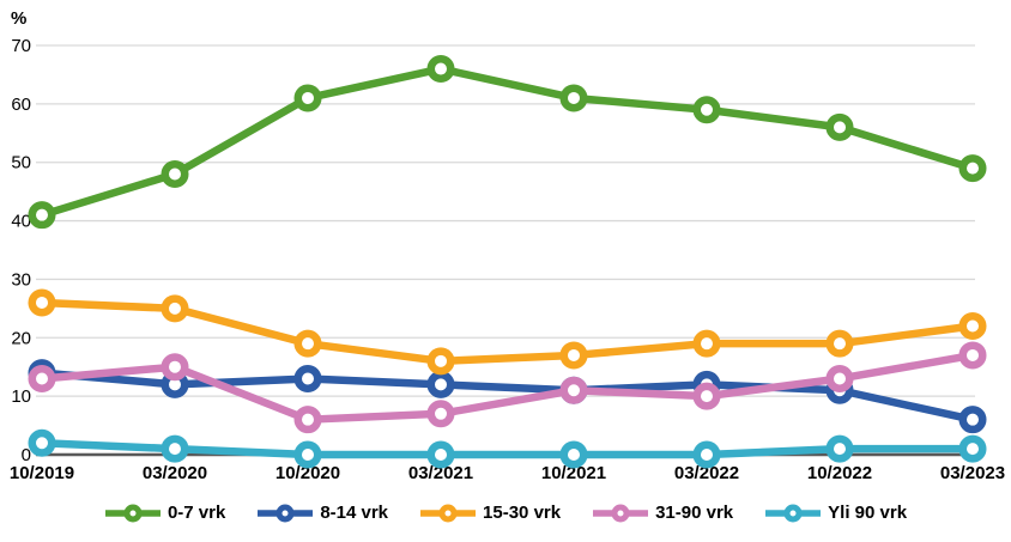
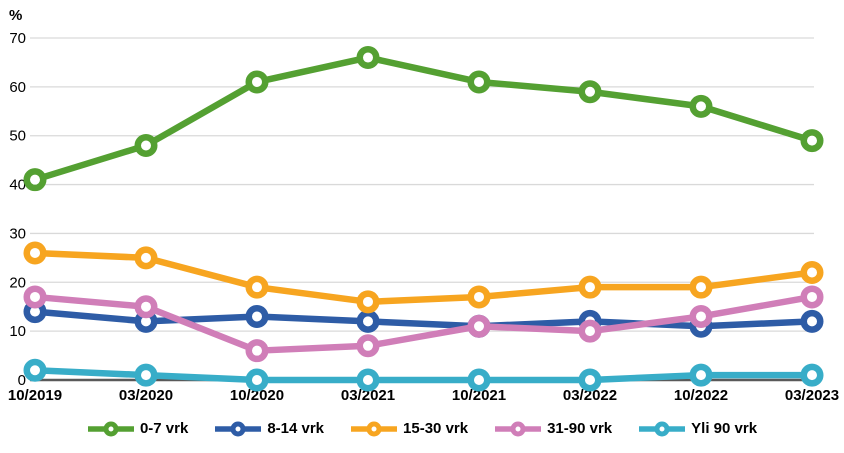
31-90 vrk/10/2019: 13 -> 17
8-14 vrk/03/2023: 6 -> 12
